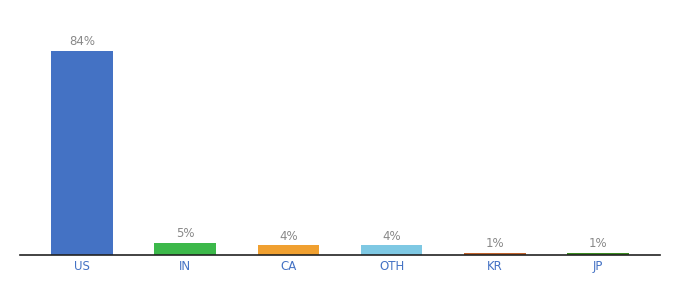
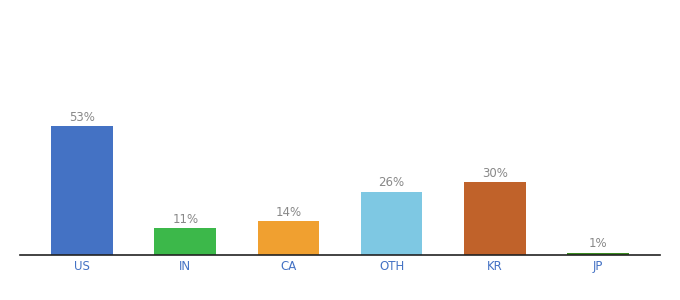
US: 84% -> 53%
IN: 5% -> 11%
CA: 4% -> 14%
OTH: 4% -> 26%
KR: 1% -> 30%
